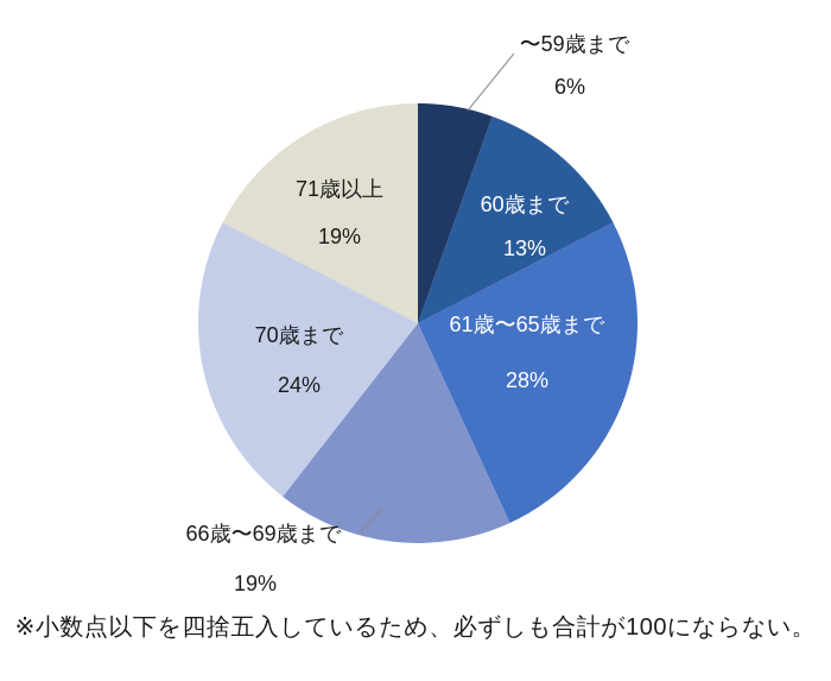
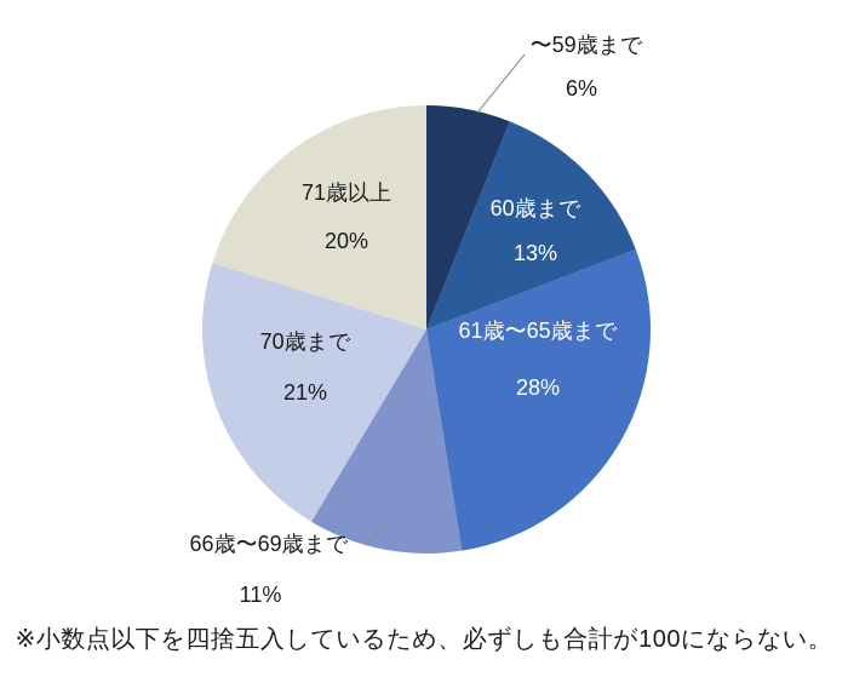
66歳〜69歳まで: 19% -> 11%
70歳まで: 24% -> 21%
71歳以上: 19% -> 20%
